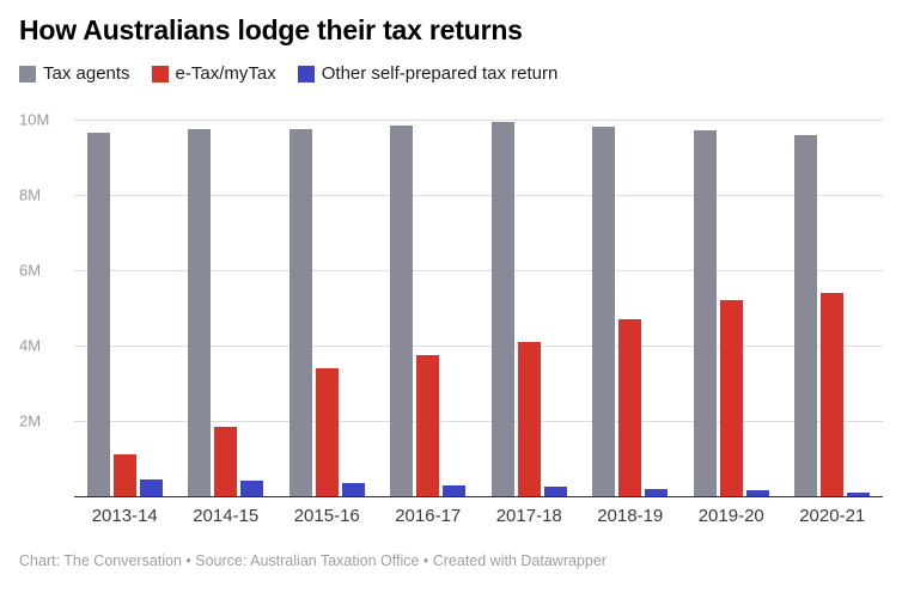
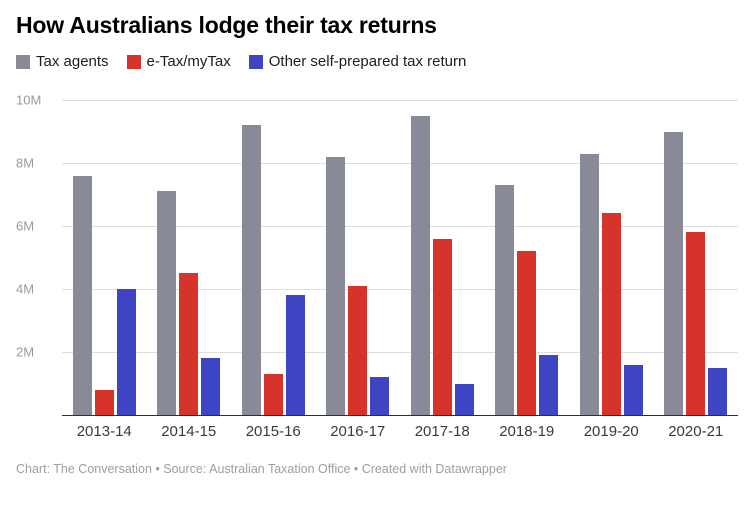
Tax agents/2013-14: 9.6M -> 7.6M
e-Tax/myTax/2013-14: 1.1M -> 0.8M
Other self-prepared tax return/2013-14: 0.4M -> 4.0M
Tax agents/2014-15: 9.8M -> 7.1M
e-Tax/myTax/2014-15: 1.8M -> 4.5M
Other self-prepared tax return/2014-15: 0.4M -> 1.8M
Tax agents/2015-16: 9.8M -> 9.2M
e-Tax/myTax/2015-16: 3.4M -> 1.3M
Other self-prepared tax return/2015-16: 0.4M -> 3.8M
Tax agents/2016-17: 9.8M -> 8.2M
e-Tax/myTax/2016-17: 3.8M -> 4.1M
Other self-prepared tax return/2016-17: 0.3M -> 1.2M
Tax agents/2017-18: 10.0M -> 9.5M
e-Tax/myTax/2017-18: 4.1M -> 5.6M
Other self-prepared tax return/2017-18: 0.2M -> 1.0M
Tax agents/2018-19: 9.8M -> 7.3M
e-Tax/myTax/2018-19: 4.7M -> 5.2M
Other self-prepared tax return/2018-19: 0.2M -> 1.9M
Tax agents/2019-20: 9.7M -> 8.3M
e-Tax/myTax/2019-20: 5.2M -> 6.4M
Other self-prepared tax return/2019-20: 0.2M -> 1.6M
Tax agents/2020-21: 9.6M -> 9.0M
e-Tax/myTax/2020-21: 5.4M -> 5.8M
Other self-prepared tax return/2020-21: 0.1M -> 1.5M
